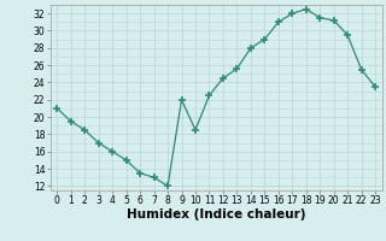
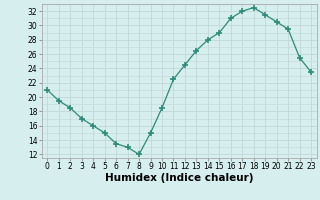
9: 22.0 -> 15.0
13: 25.6 -> 26.5
20: 31.2 -> 30.5
